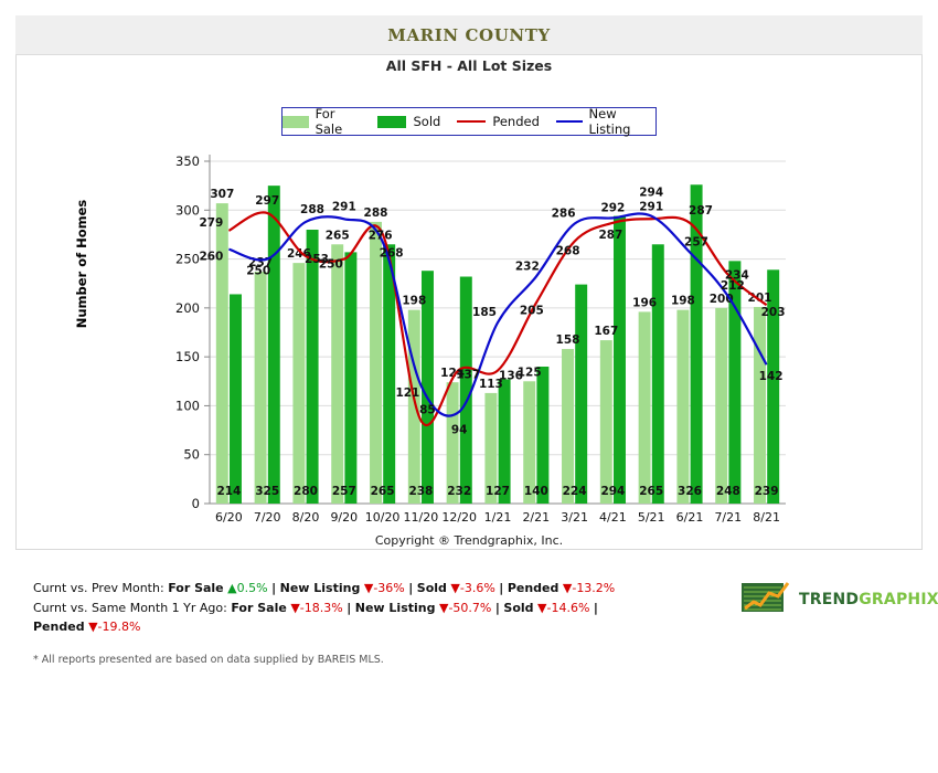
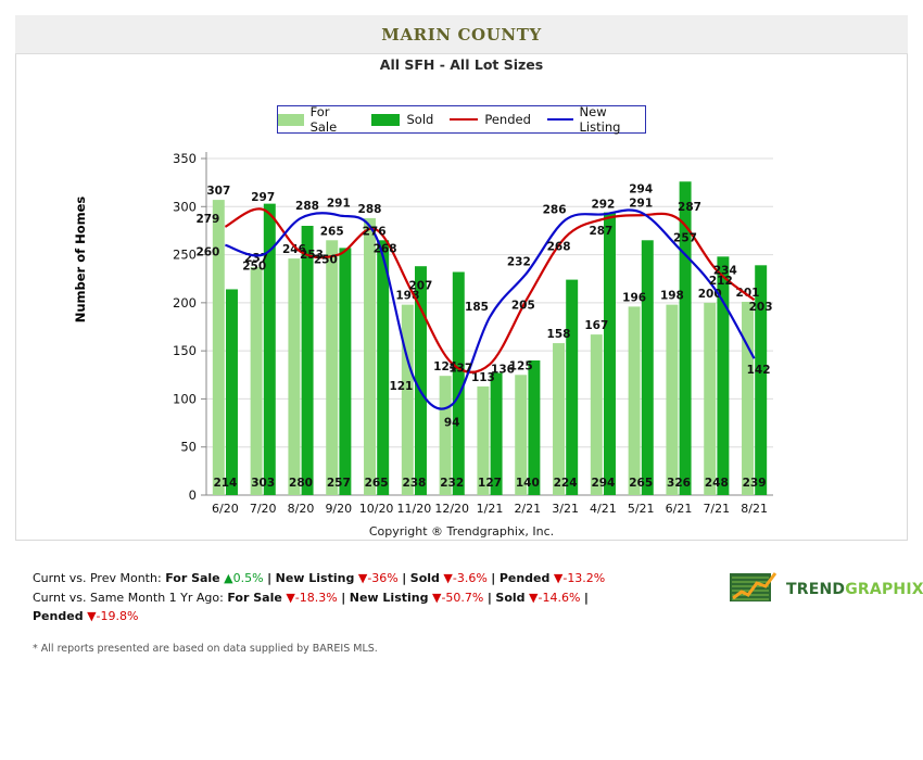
Sold/7/20: 325 -> 303
Pended/11/20: 85 -> 207
